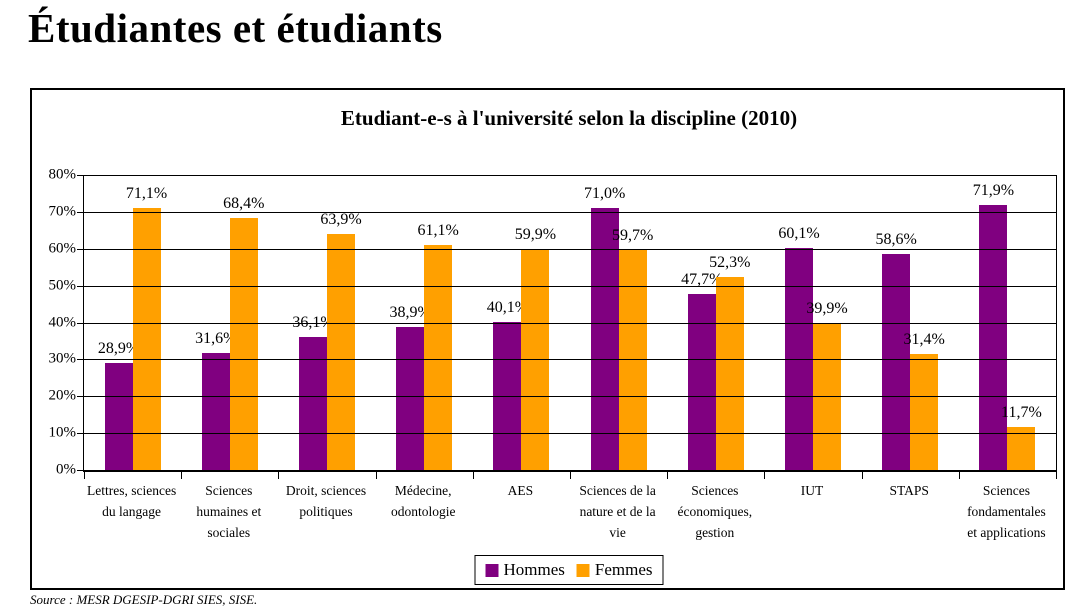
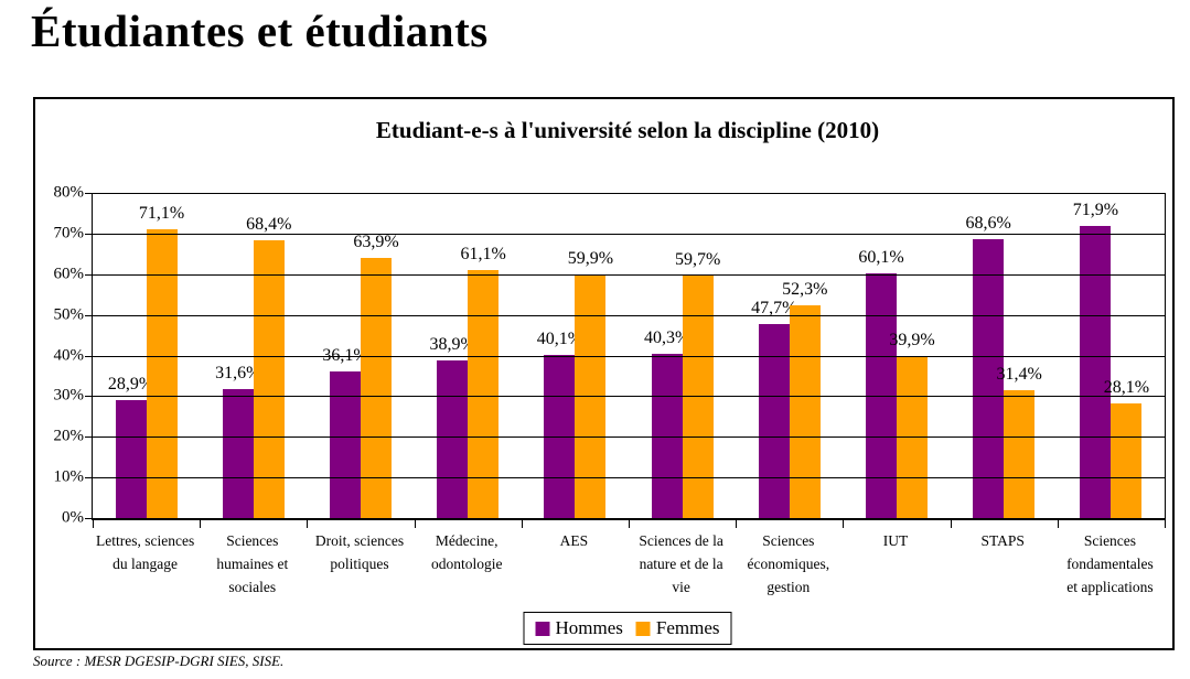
Hommes/Sciences de la nature et de la vie: 71,0% -> 40,3%
Hommes/STAPS: 58,6% -> 68,6%
Femmes/Sciences fondamentales et applications: 11,7% -> 28,1%
